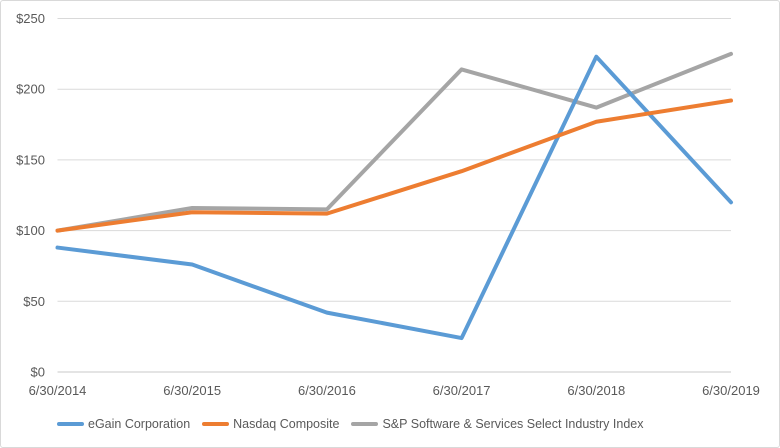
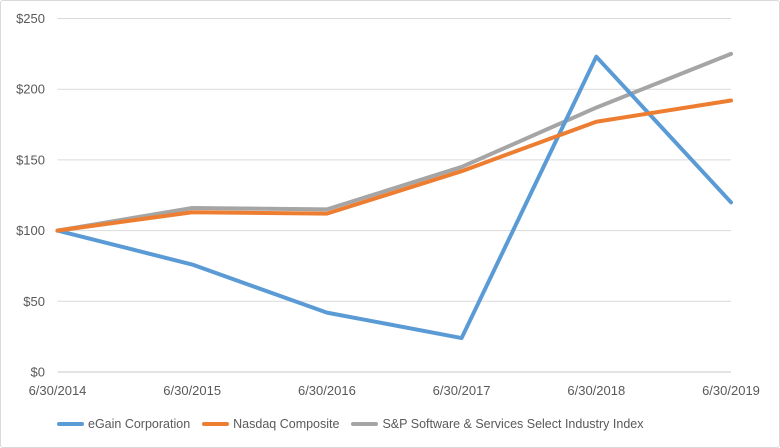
eGain Corporation/6/30/2014: $88 -> $100
S&P Software & Services Select Industry Index/6/30/2017: $214 -> $145
